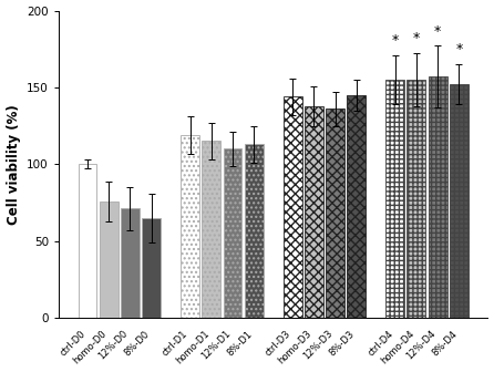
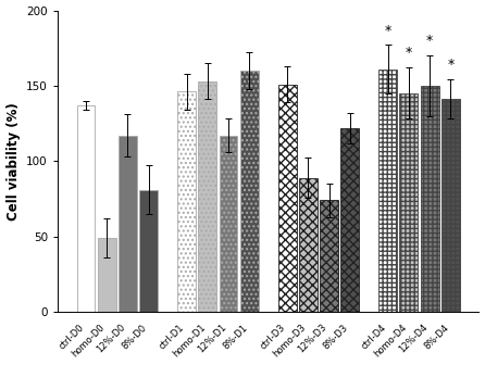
ctrl-D0: 100 -> 137
homo-D0: 76 -> 49
12%-D0: 71 -> 117
8%-D0: 65 -> 81
ctrl-D1: 119 -> 146
homo-D1: 115 -> 153
12%-D1: 110 -> 117
8%-D1: 113 -> 160
ctrl-D3: 144 -> 151
homo-D3: 138 -> 89
12%-D3: 136 -> 74
8%-D3: 145 -> 122
ctrl-D4: 155 -> 161
homo-D4: 155 -> 145
12%-D4: 157 -> 150
8%-D4: 152 -> 141
